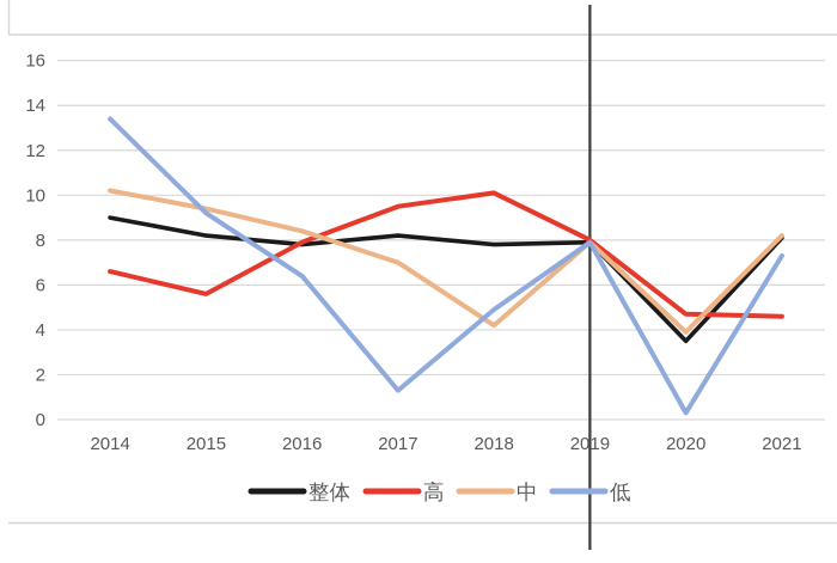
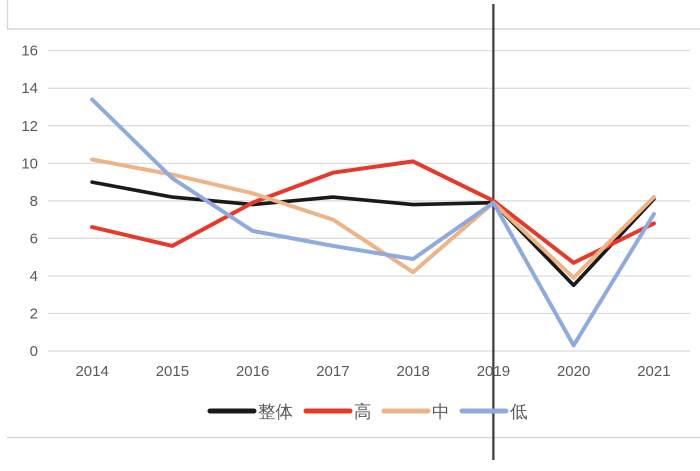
低/2017: 1.3 -> 5.6
高/2021: 4.6 -> 6.8
